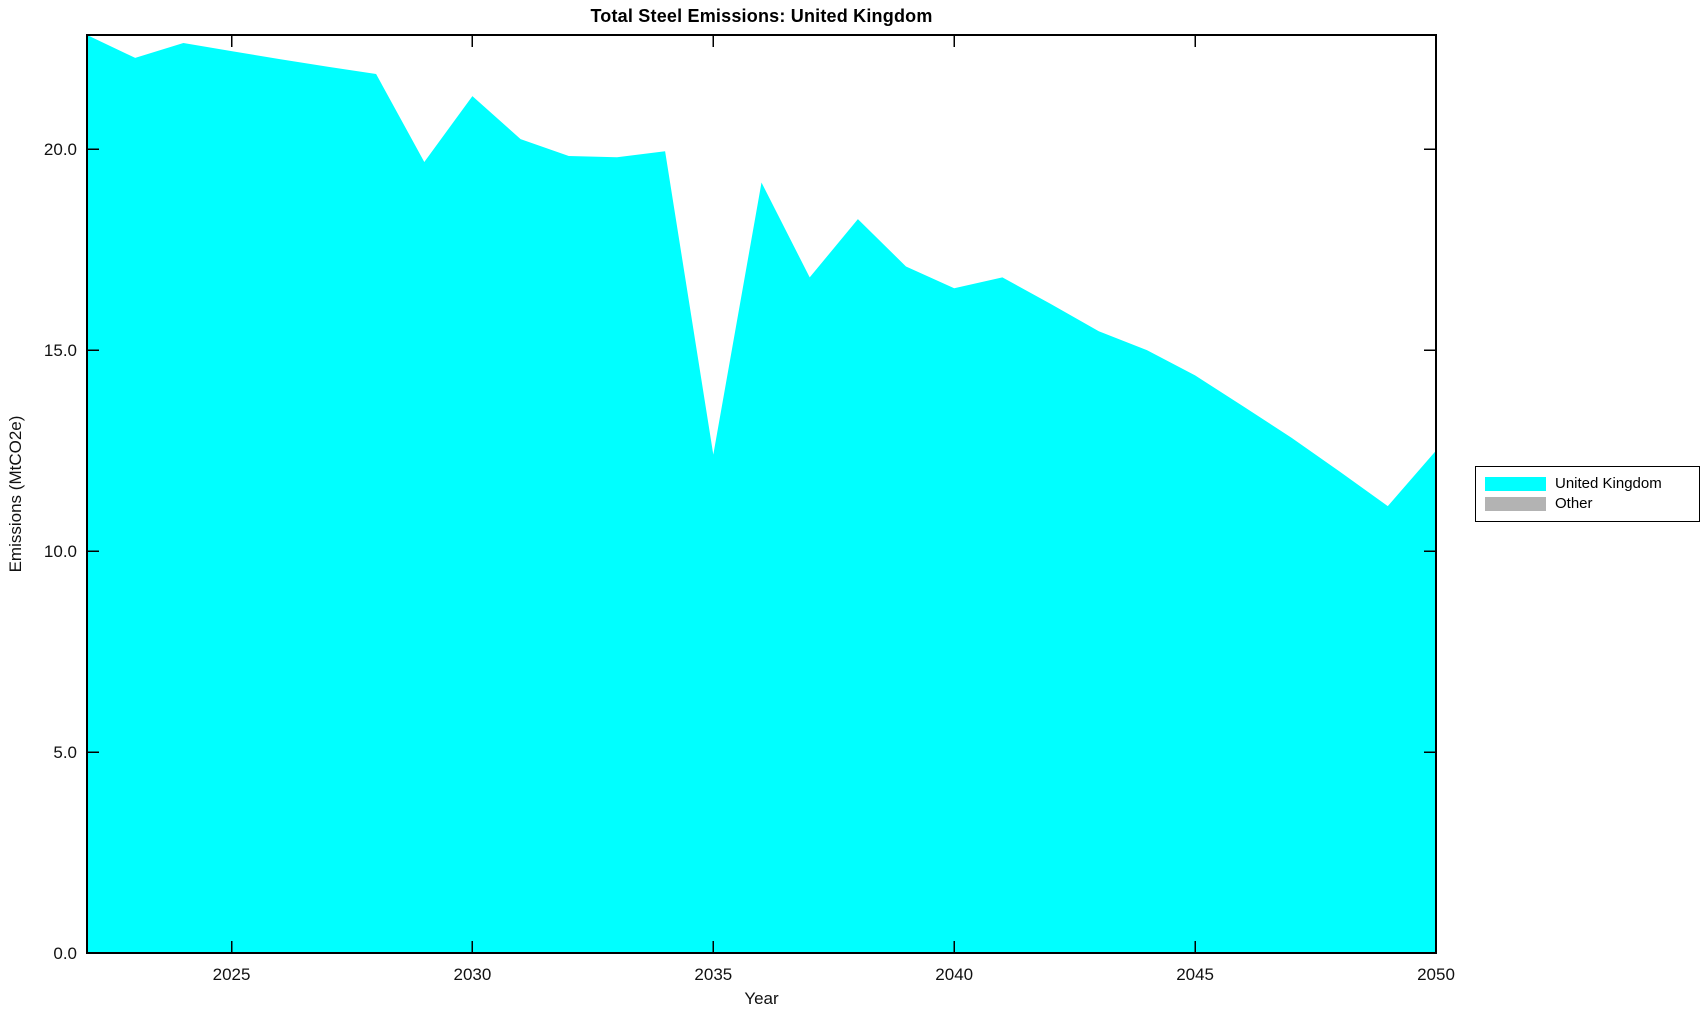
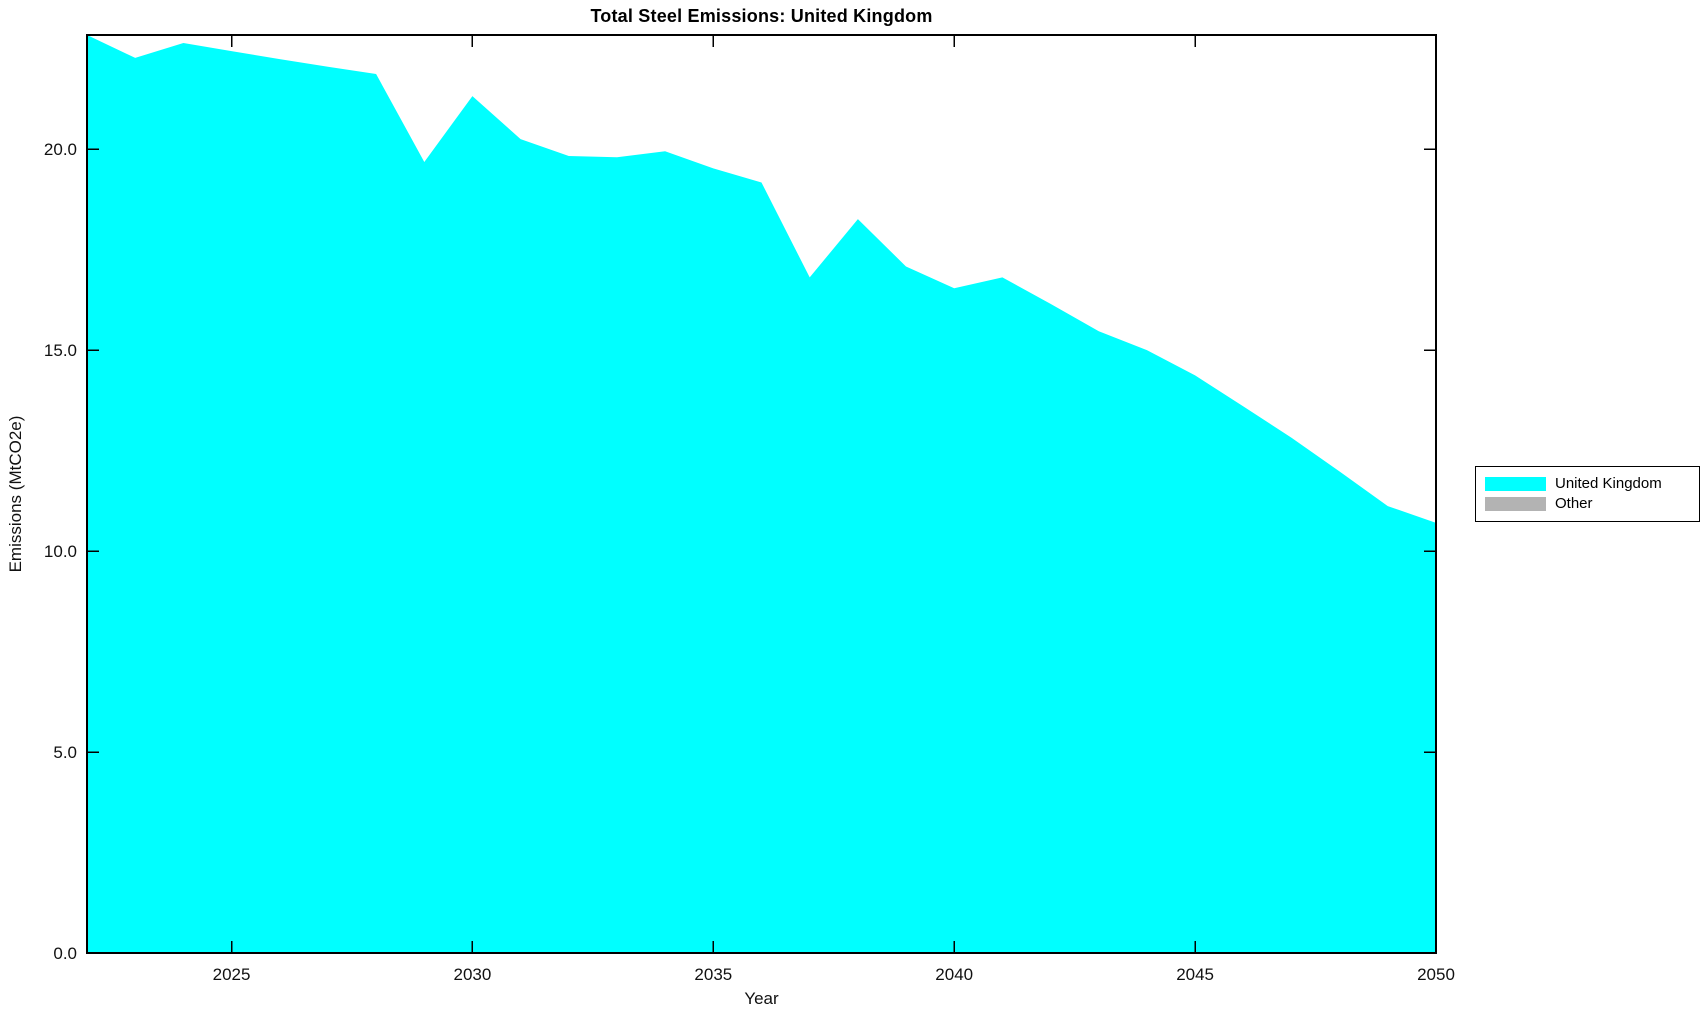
2035: 12.4 -> 19.5
2050: 12.5 -> 10.7
